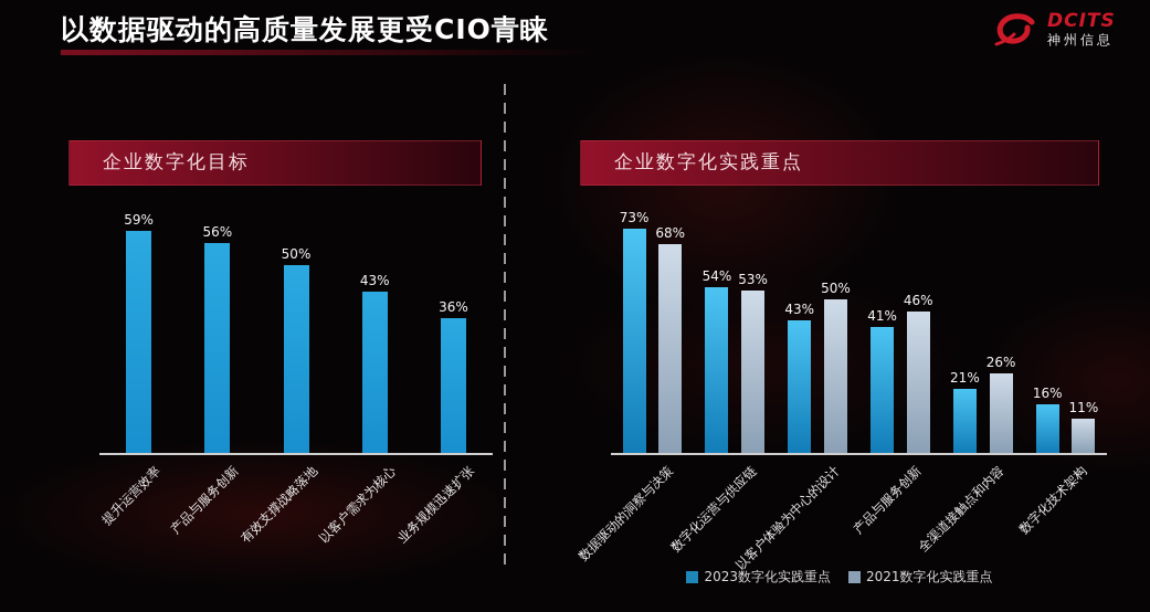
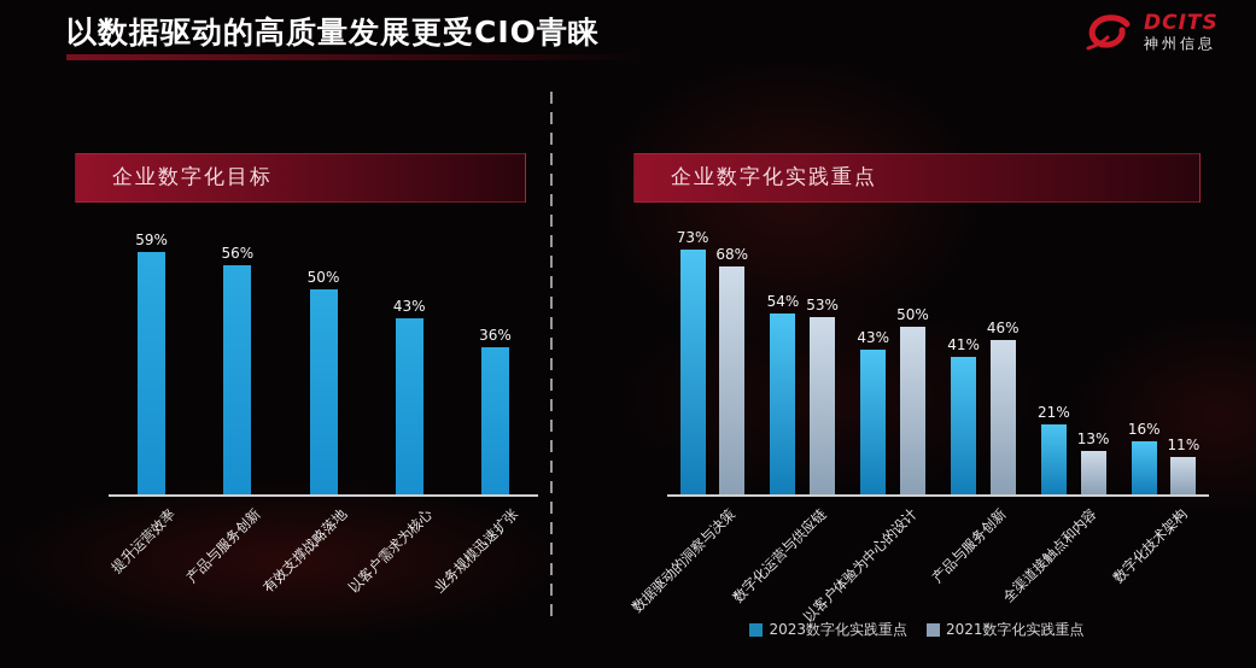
企业数字化实践重点/2021数字化实践重点/全渠道接触点和内容: 26% -> 13%
